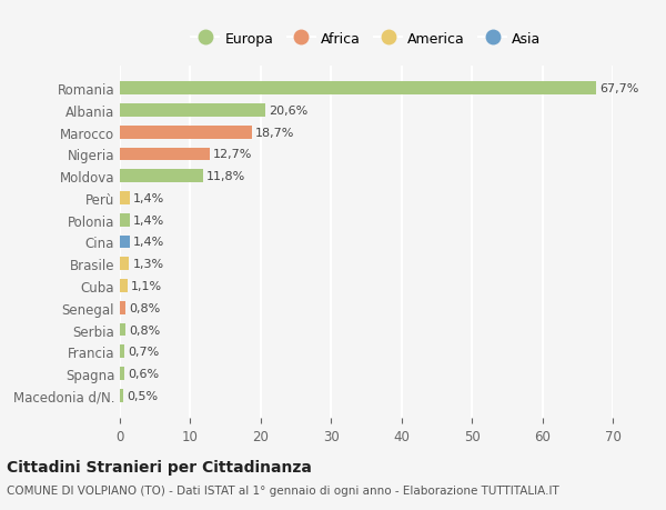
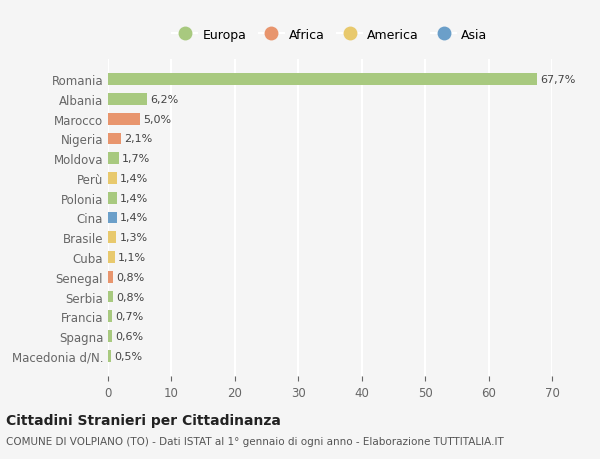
Albania: 20,6% -> 6,2%
Marocco: 18,7% -> 5,0%
Nigeria: 12,7% -> 2,1%
Moldova: 11,8% -> 1,7%
